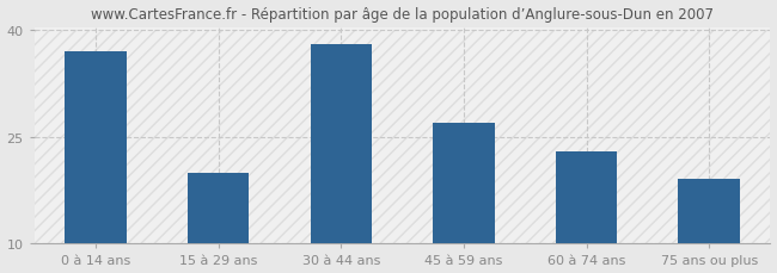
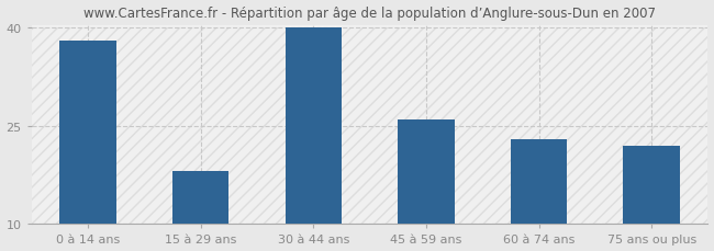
0 à 14 ans: 37 -> 38
15 à 29 ans: 20 -> 18
30 à 44 ans: 38 -> 40
45 à 59 ans: 27 -> 26
75 ans ou plus: 19 -> 22
